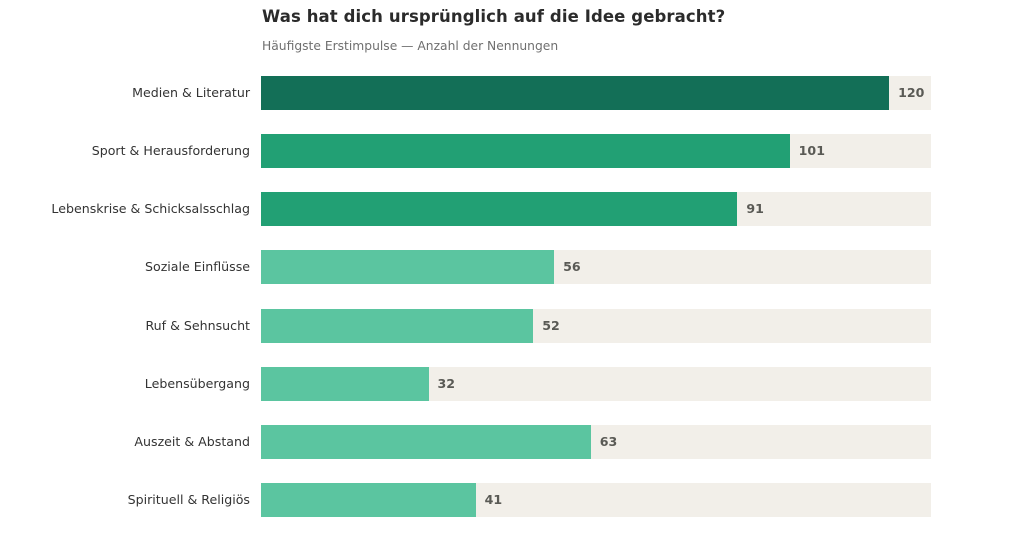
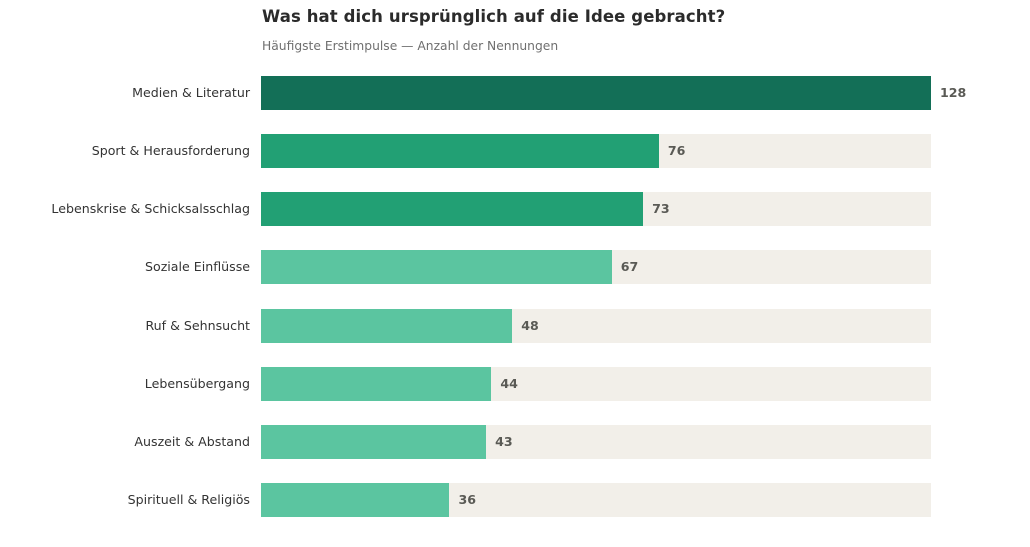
Medien & Literatur: 120 -> 128
Sport & Herausforderung: 101 -> 76
Lebenskrise & Schicksalsschlag: 91 -> 73
Soziale Einflüsse: 56 -> 67
Ruf & Sehnsucht: 52 -> 48
Lebensübergang: 32 -> 44
Auszeit & Abstand: 63 -> 43
Spirituell & Religiös: 41 -> 36
